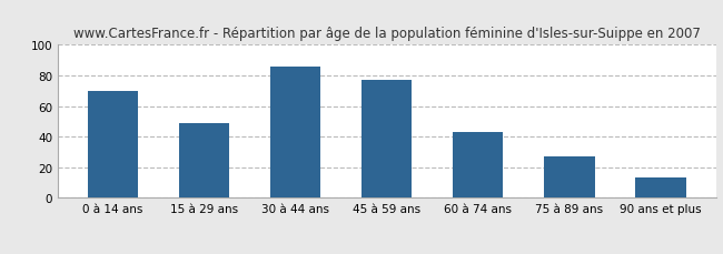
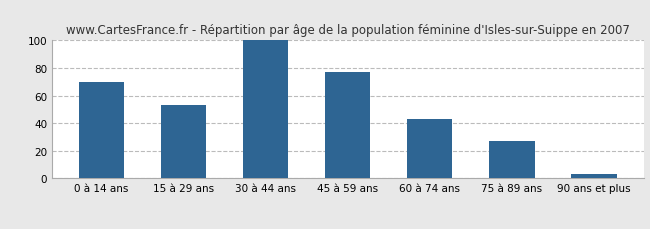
15 à 29 ans: 49 -> 53
30 à 44 ans: 86 -> 100
90 ans et plus: 13 -> 3
